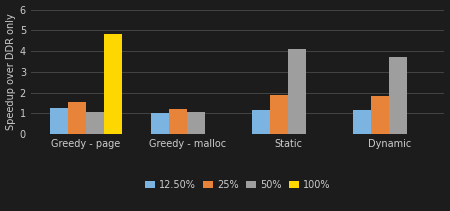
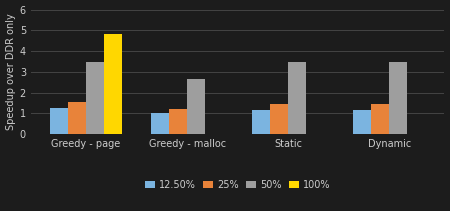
50%/Greedy - page: 1.05 -> 3.45
50%/Greedy - malloc: 1.05 -> 2.65
25%/Static: 1.90 -> 1.45
50%/Static: 4.10 -> 3.45
25%/Dynamic: 1.85 -> 1.45
50%/Dynamic: 3.70 -> 3.45
